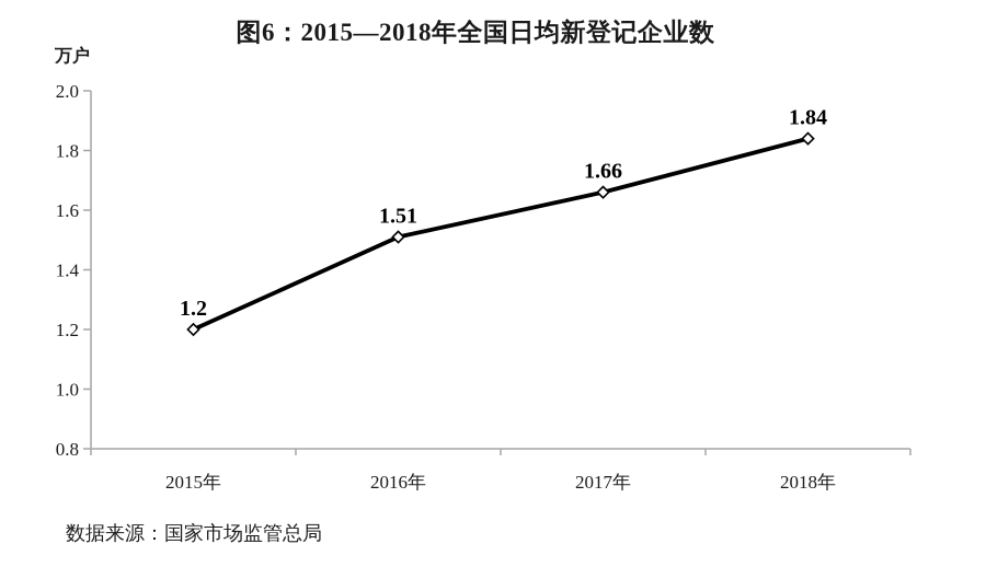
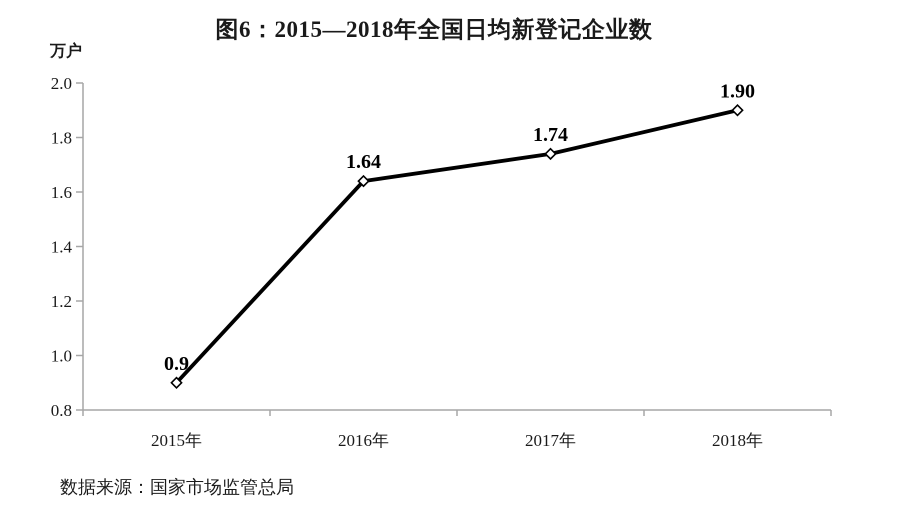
2015年: 1.2 -> 0.9
2016年: 1.51 -> 1.64
2017年: 1.66 -> 1.74
2018年: 1.84 -> 1.90
